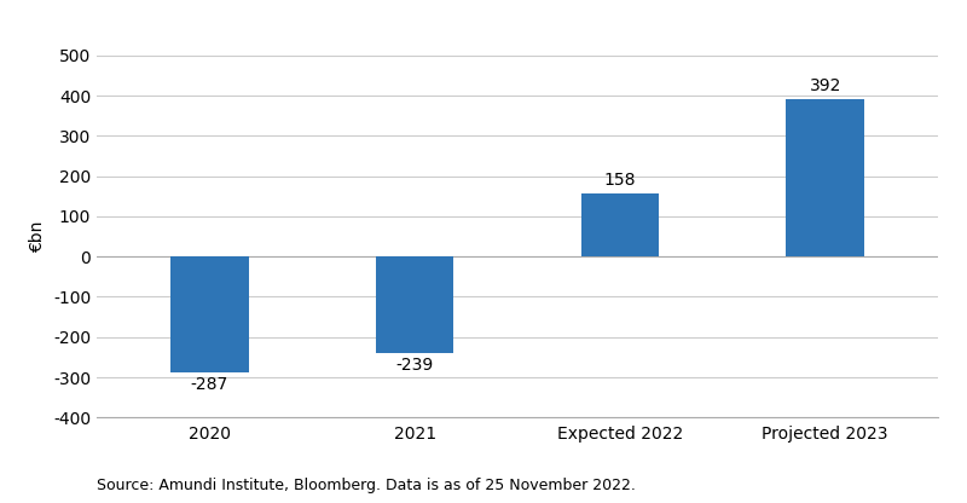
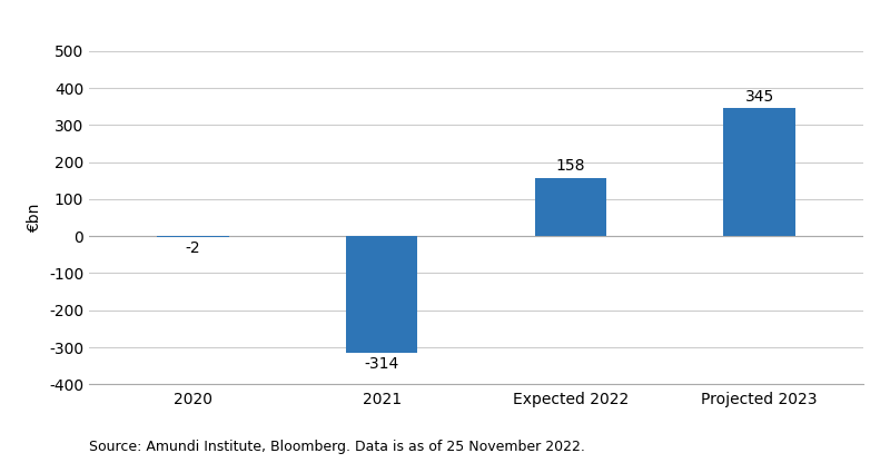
2020: -287 -> -2
2021: -239 -> -314
Projected 2023: 392 -> 345
